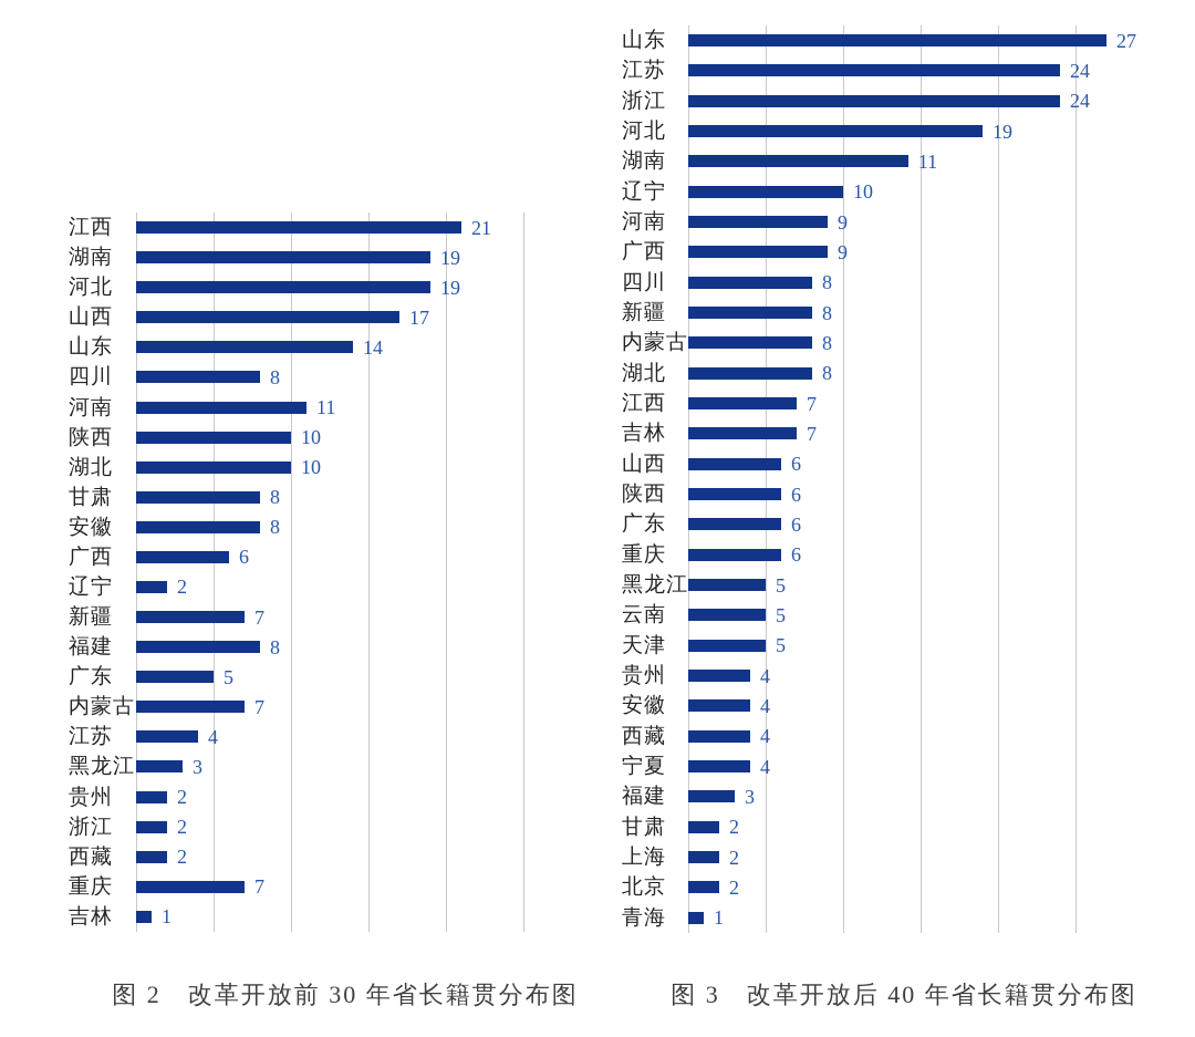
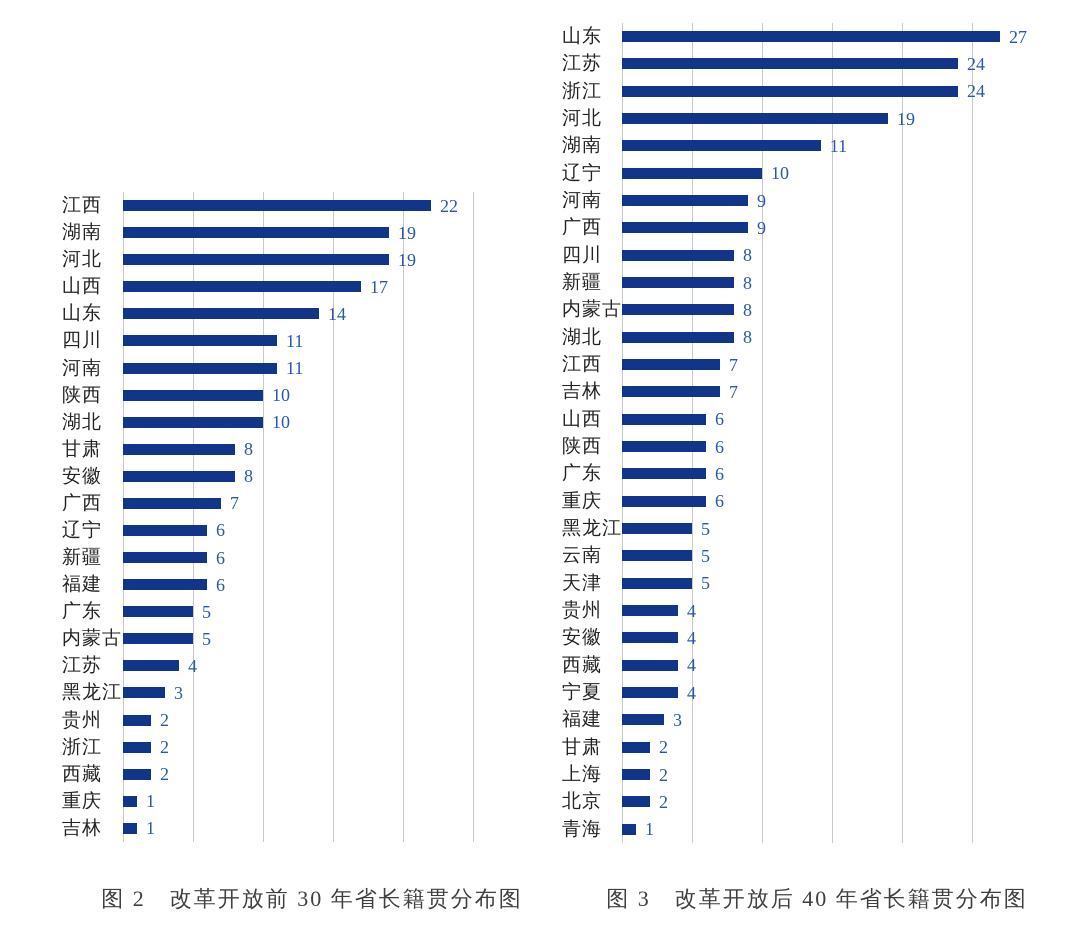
图 2 改革开放前 30 年省长籍贯分布图/江西: 21 -> 22
图 2 改革开放前 30 年省长籍贯分布图/四川: 8 -> 11
图 2 改革开放前 30 年省长籍贯分布图/广西: 6 -> 7
图 2 改革开放前 30 年省长籍贯分布图/辽宁: 2 -> 6
图 2 改革开放前 30 年省长籍贯分布图/新疆: 7 -> 6
图 2 改革开放前 30 年省长籍贯分布图/福建: 8 -> 6
图 2 改革开放前 30 年省长籍贯分布图/内蒙古: 7 -> 5
图 2 改革开放前 30 年省长籍贯分布图/重庆: 7 -> 1
